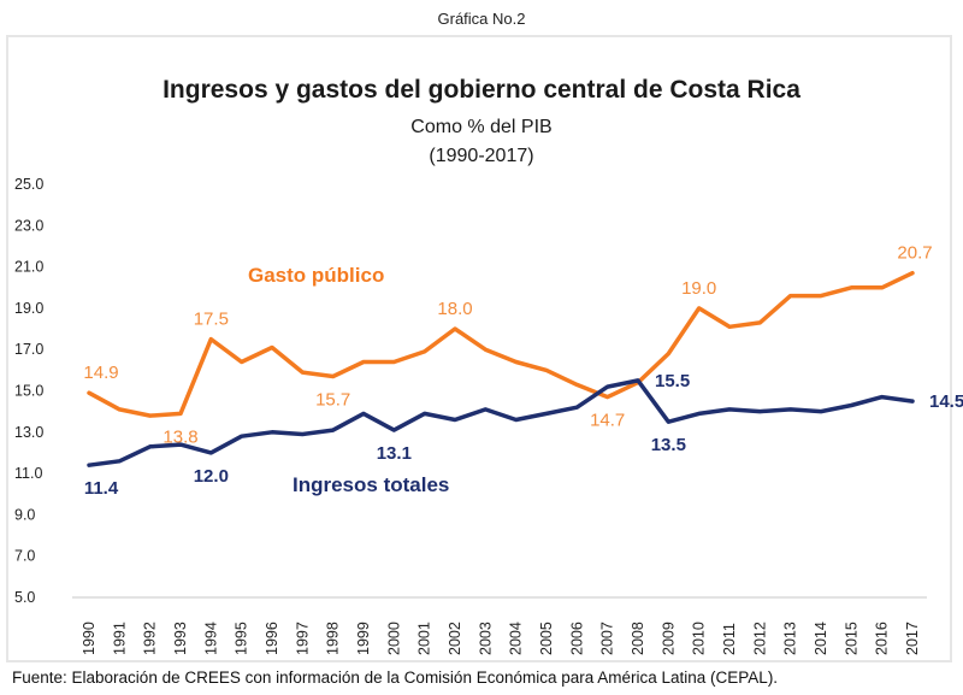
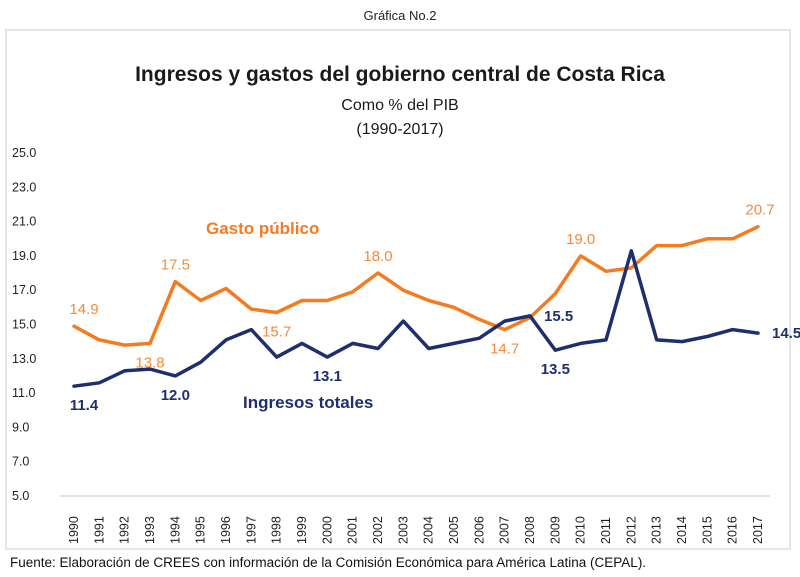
Ingresos totales/1996: 13.0 -> 14.1
Ingresos totales/1997: 12.9 -> 14.7
Ingresos totales/2003: 14.1 -> 15.2
Ingresos totales/2012: 14.0 -> 19.3
